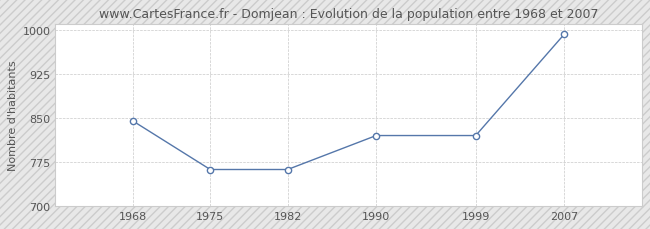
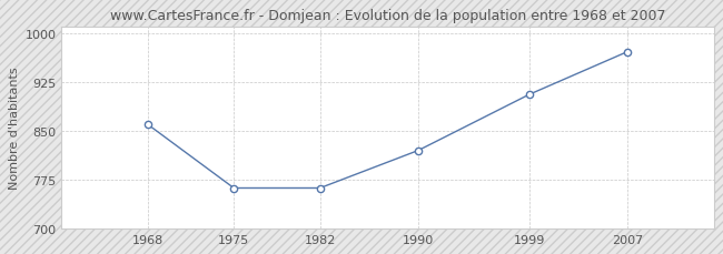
1968: 845 -> 860
1999: 820 -> 906
2007: 993 -> 972
